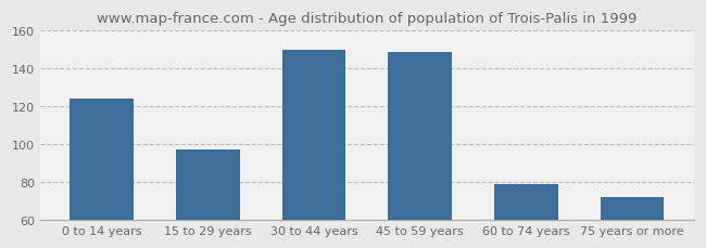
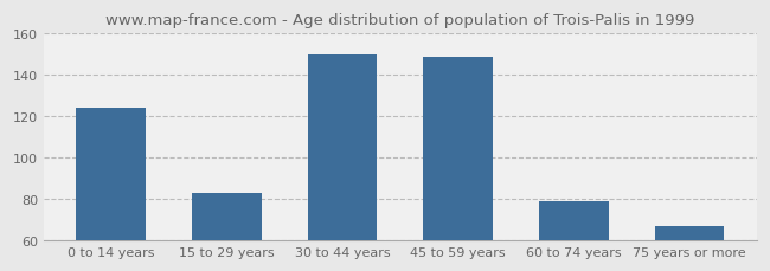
15 to 29 years: 97 -> 83
75 years or more: 72 -> 67
